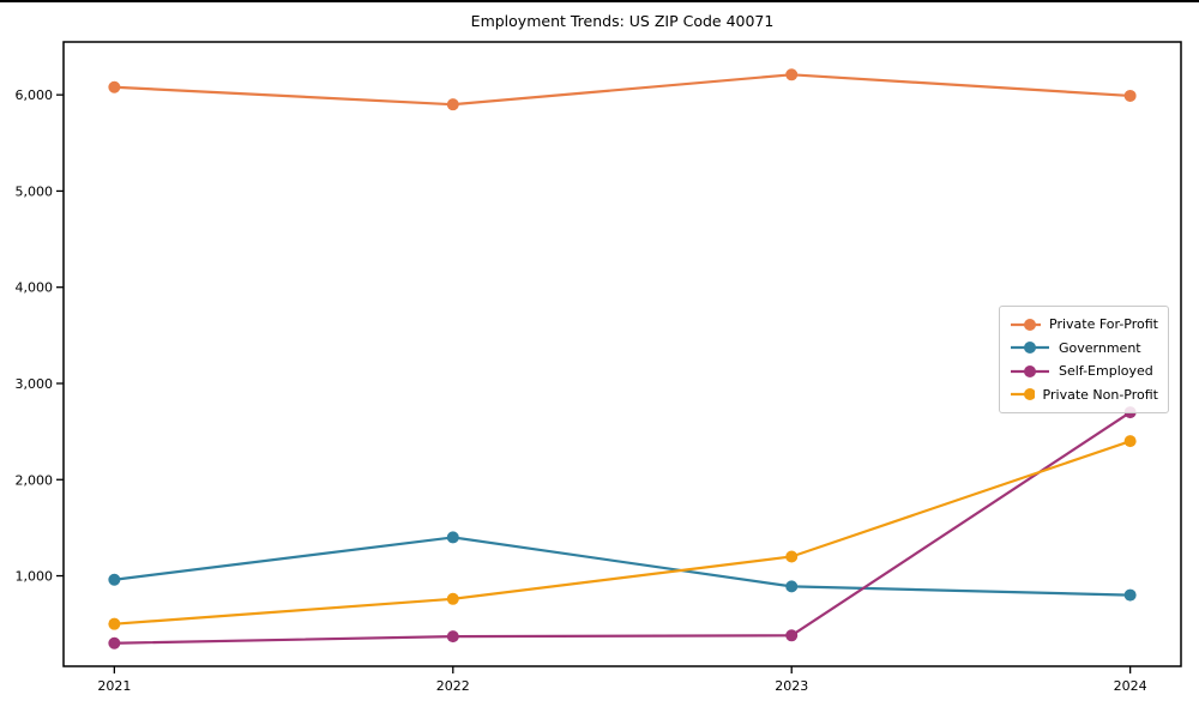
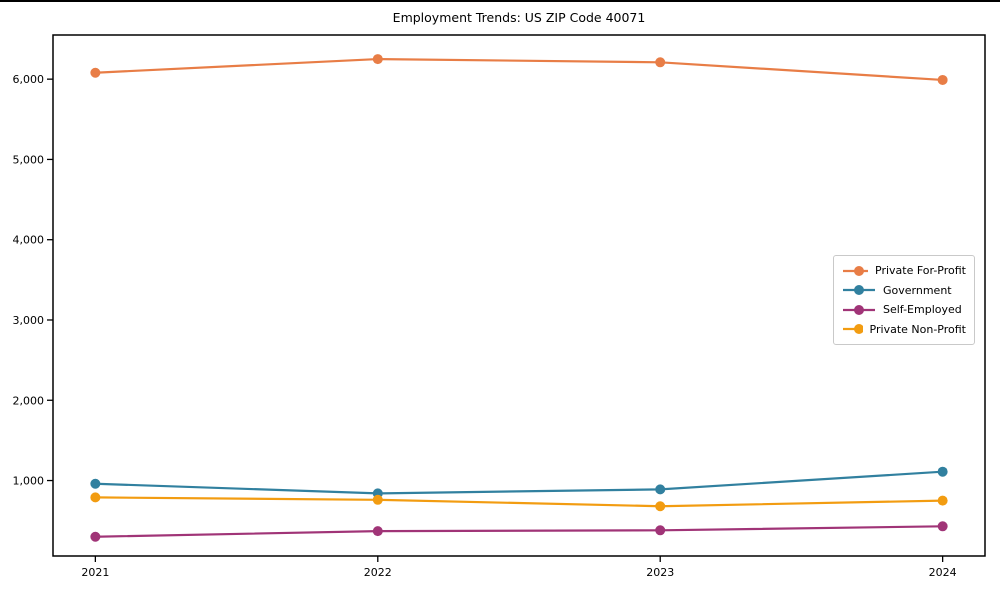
Private Non-Profit/2021: 500 -> 800
Private For-Profit/2022: 5900 -> 6200
Government/2022: 1400 -> 800
Private Non-Profit/2023: 1200 -> 700
Government/2024: 800 -> 1100
Self-Employed/2024: 2700 -> 400
Private Non-Profit/2024: 2400 -> 800
